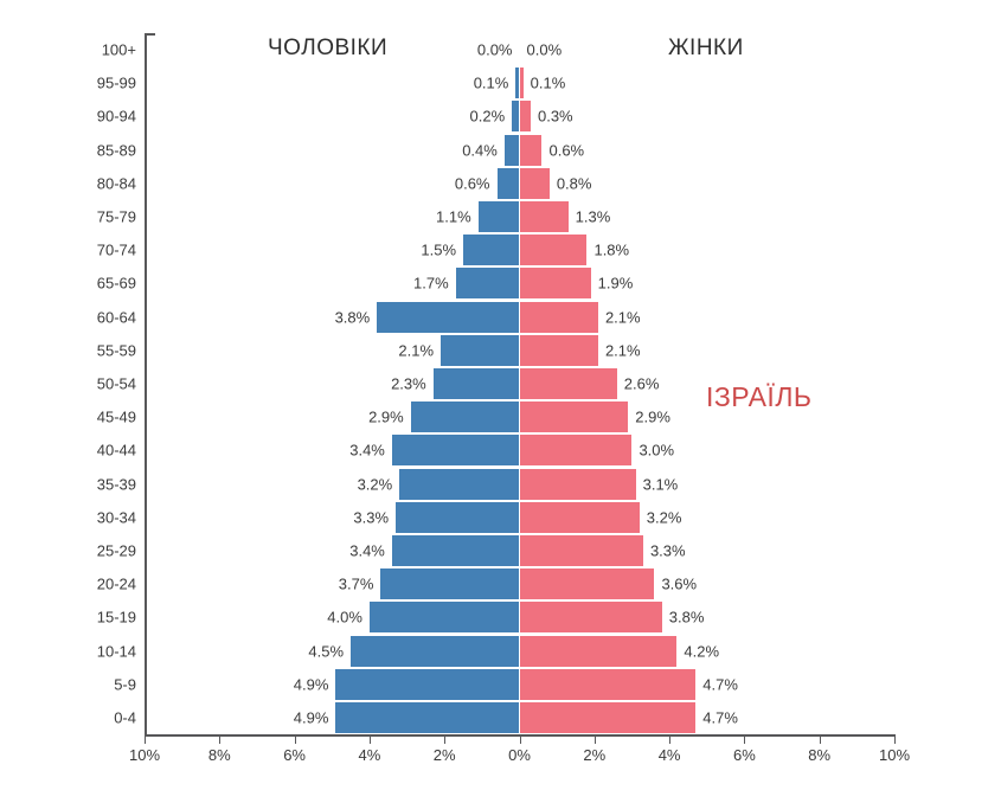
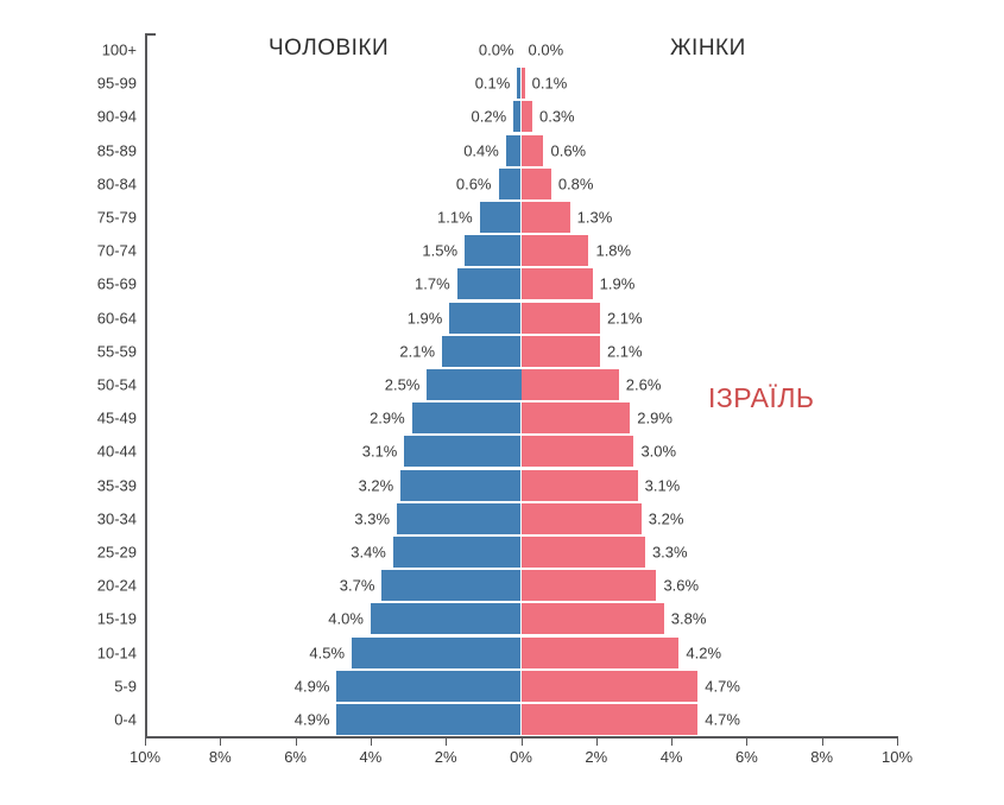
ЧОЛОВІКИ/60-64: 3.8% -> 1.9%
ЧОЛОВІКИ/50-54: 2.3% -> 2.5%
ЧОЛОВІКИ/40-44: 3.4% -> 3.1%
